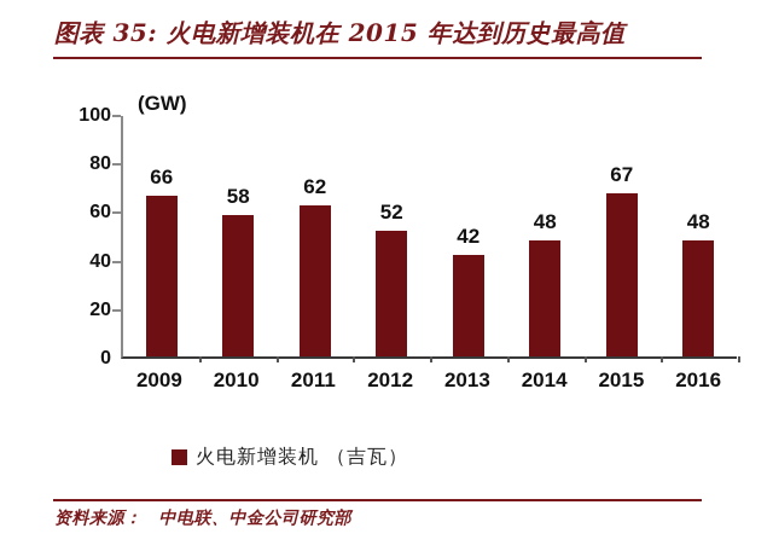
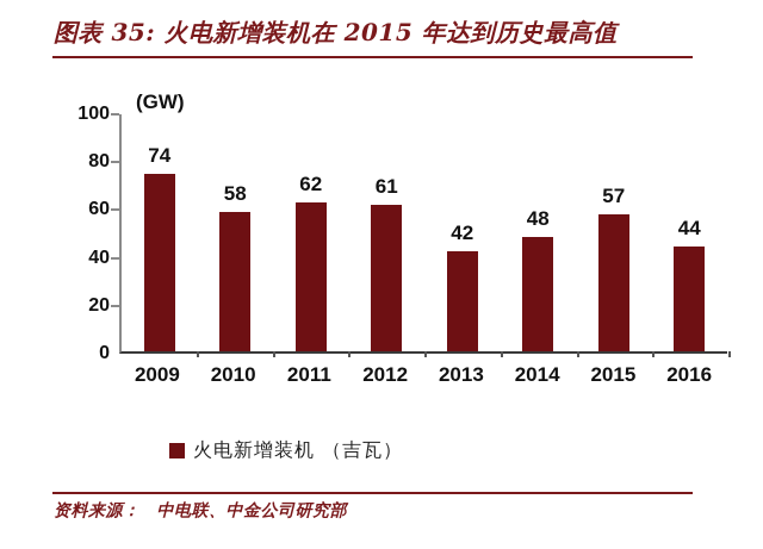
2009: 66 -> 74
2012: 52 -> 61
2015: 67 -> 57
2016: 48 -> 44
